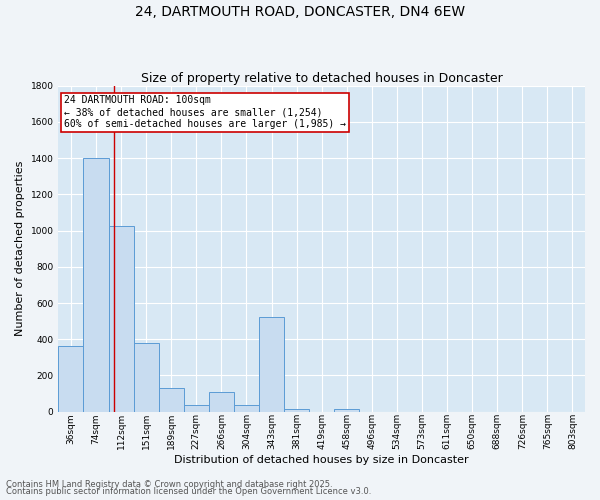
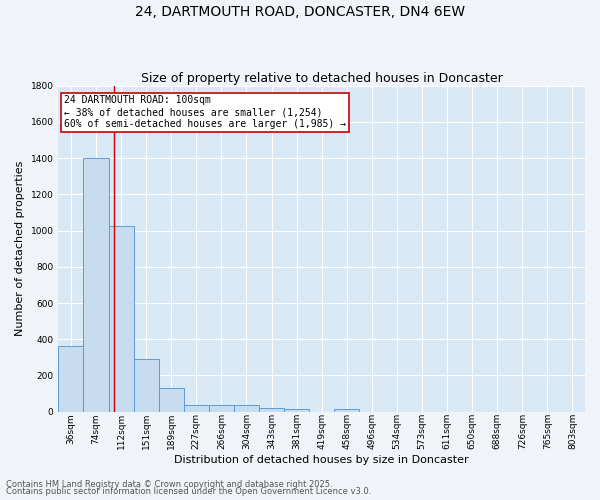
151sqm: 380 -> 290
266sqm: 110 -> 40
343sqm: 520 -> 20
